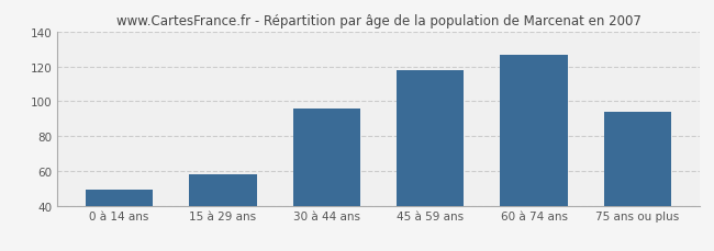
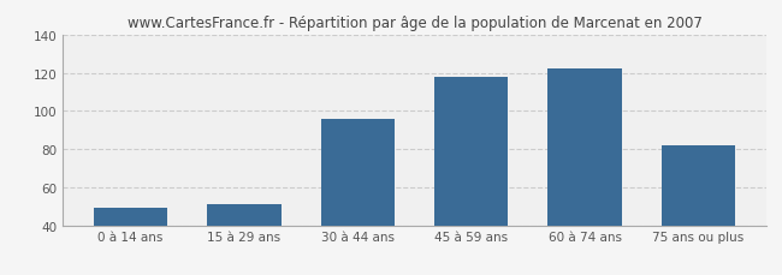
15 à 29 ans: 58 -> 51
60 à 74 ans: 127 -> 122
75 ans ou plus: 94 -> 82
